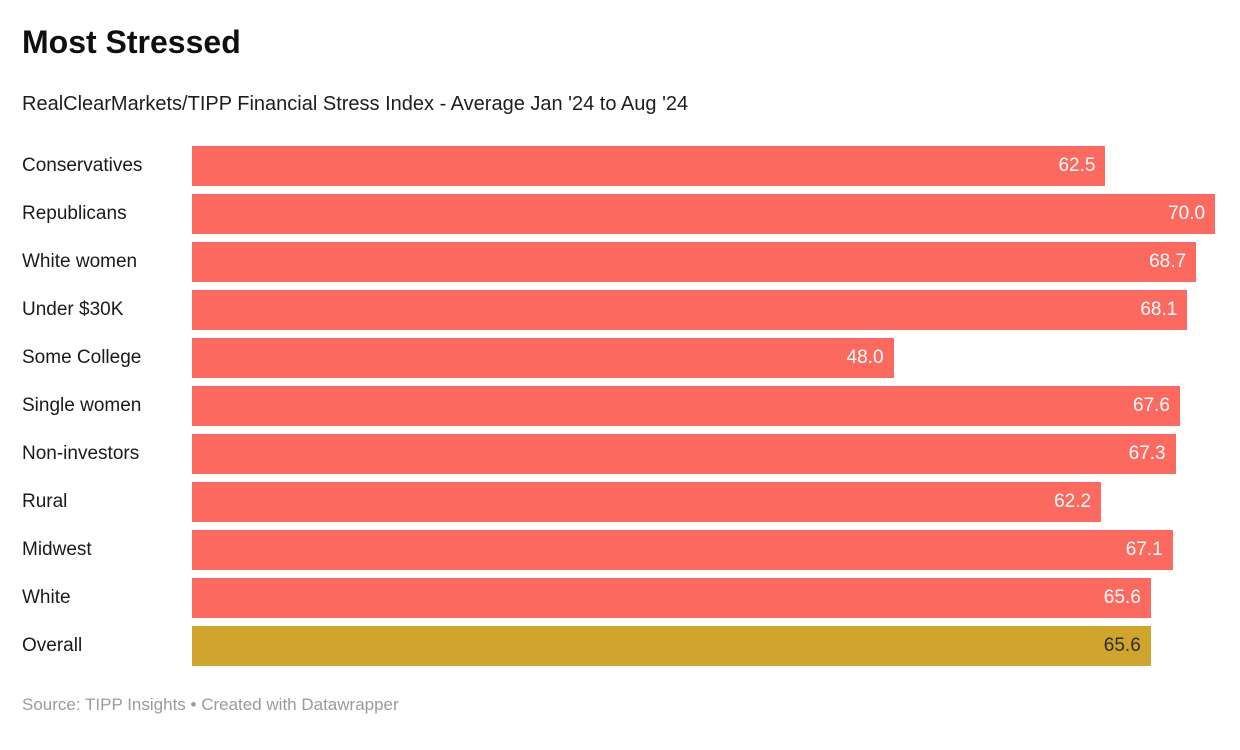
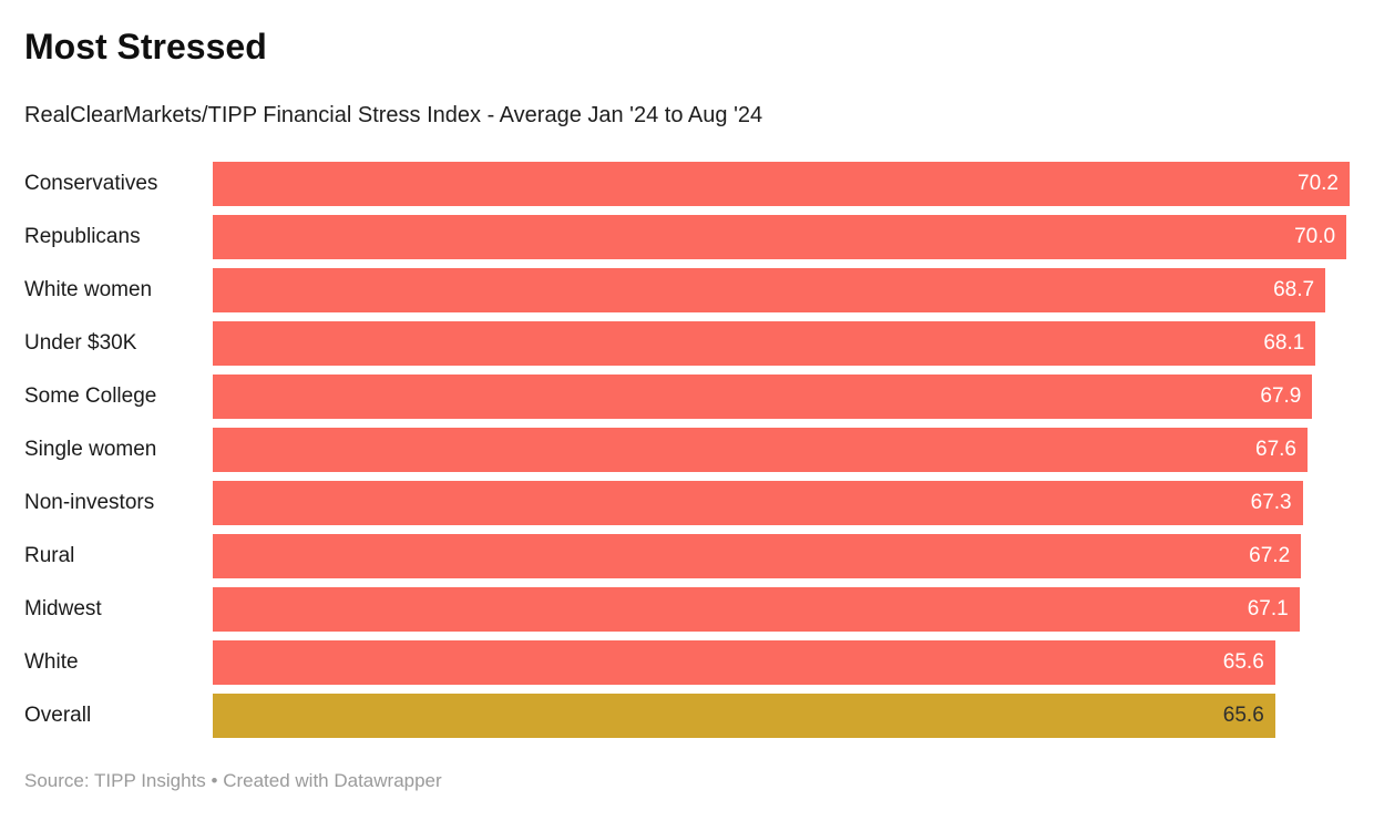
Conservatives: 62.5 -> 70.2
Some College: 48.0 -> 67.9
Rural: 62.2 -> 67.2
